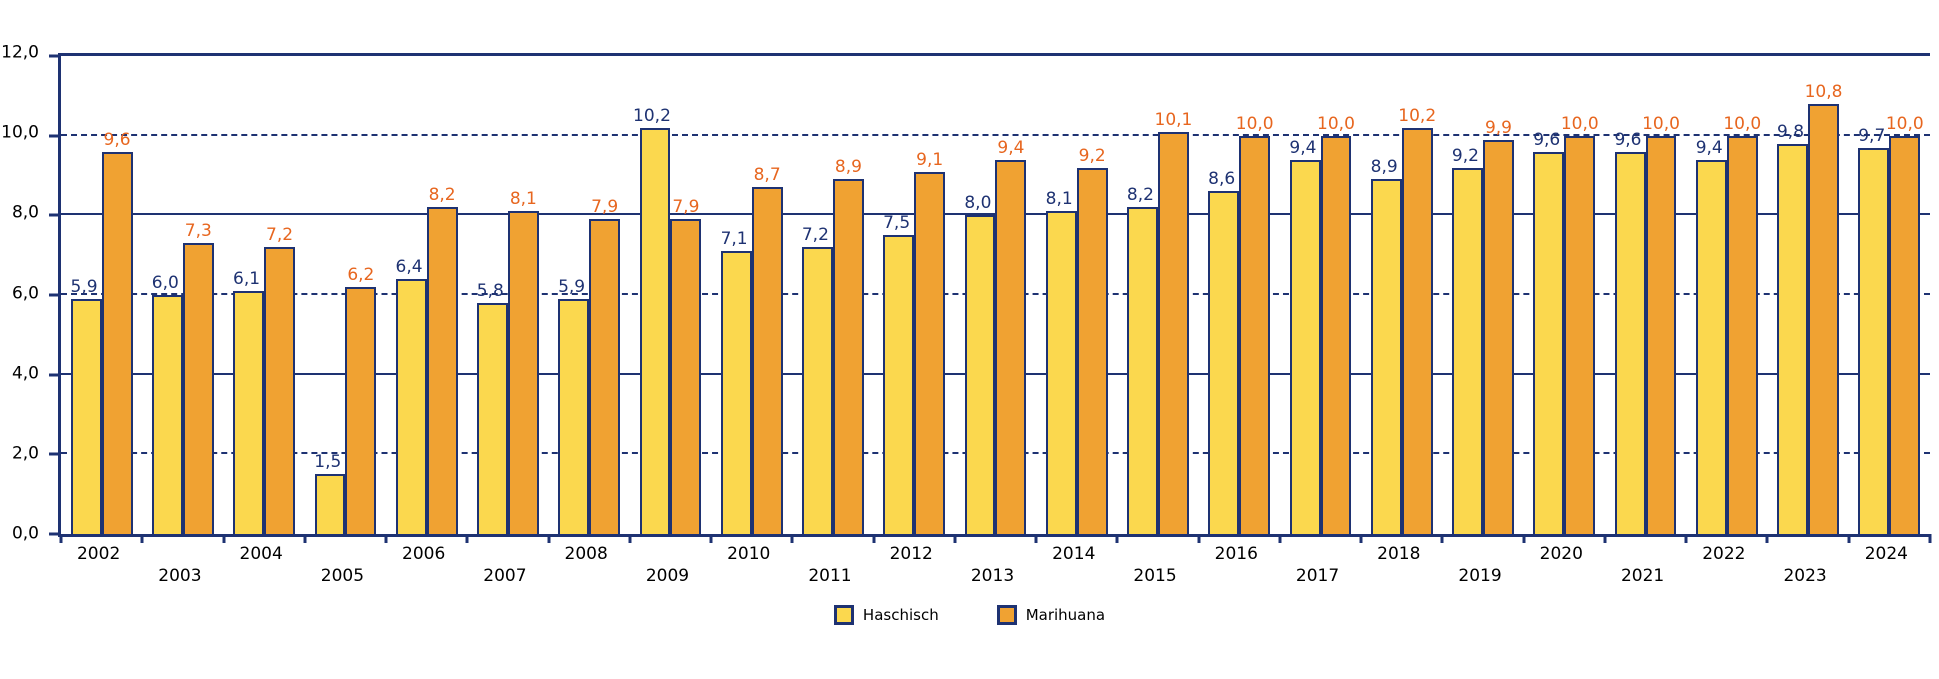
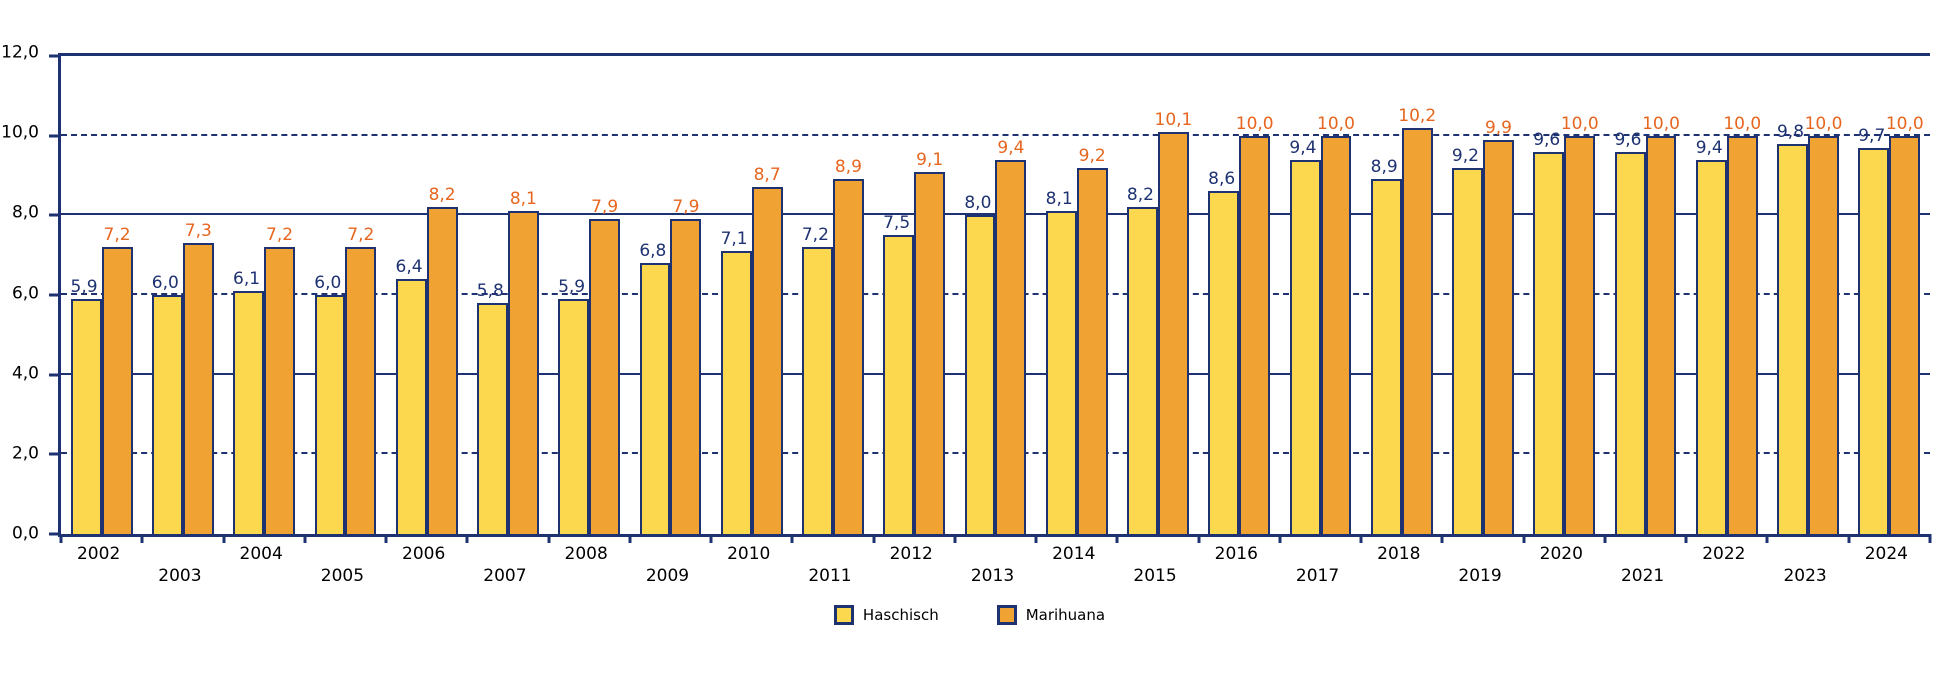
Marihuana/2002: 9,6 -> 7,2
Haschisch/2005: 1,5 -> 6,0
Marihuana/2005: 6,2 -> 7,2
Haschisch/2009: 10,2 -> 6,8
Marihuana/2023: 10,8 -> 10,0
